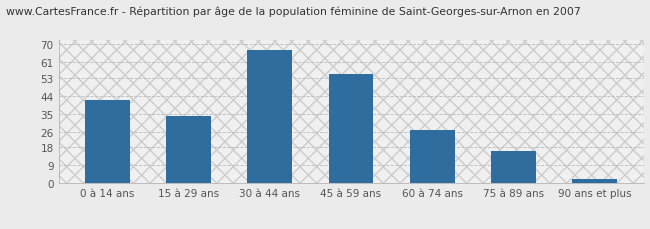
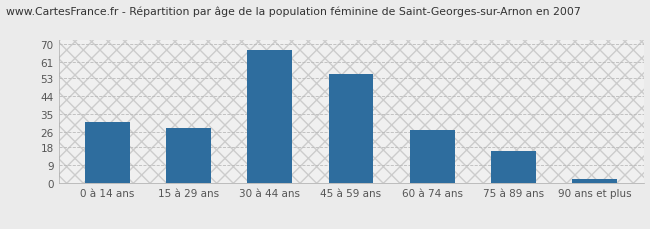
0 à 14 ans: 42 -> 31
15 à 29 ans: 34 -> 28
